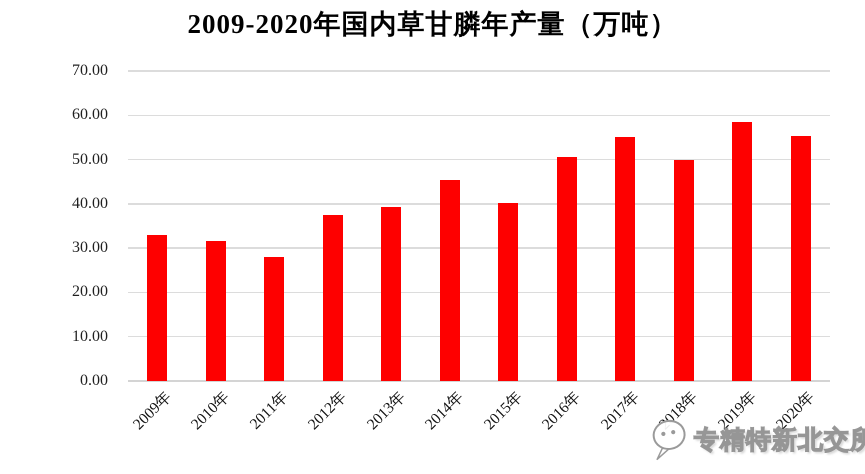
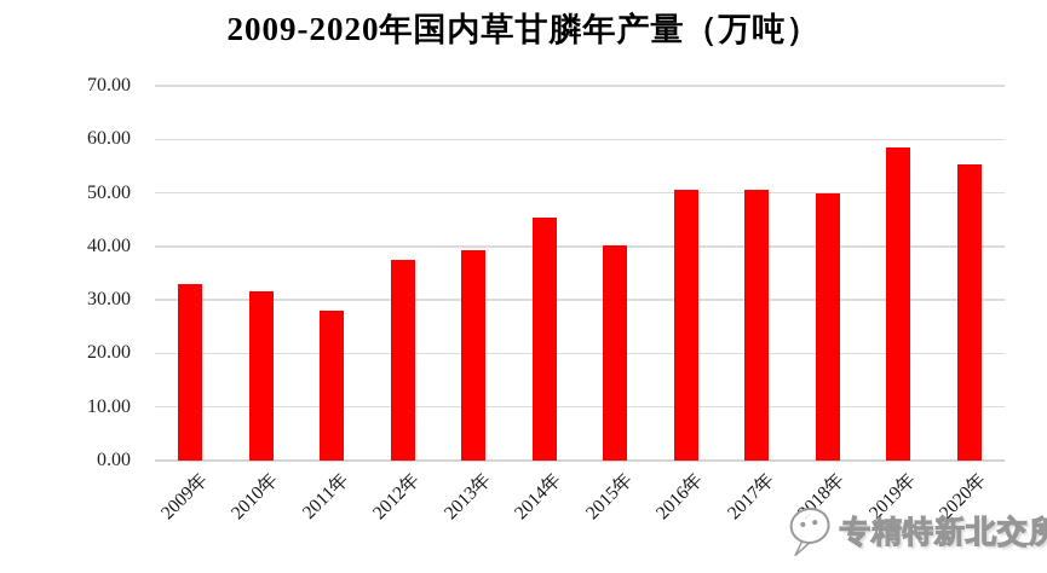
2017年: 55 -> 50
